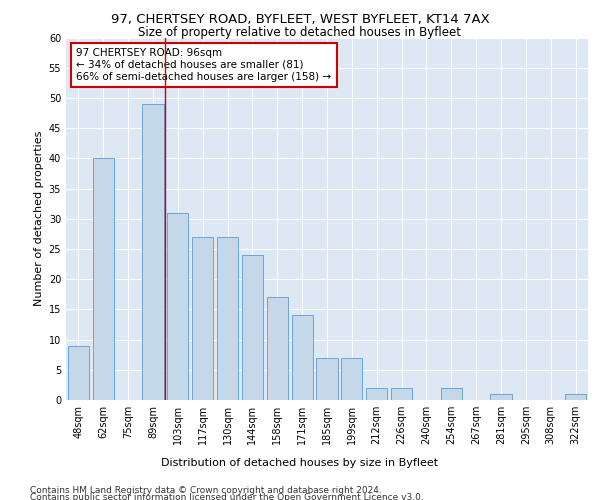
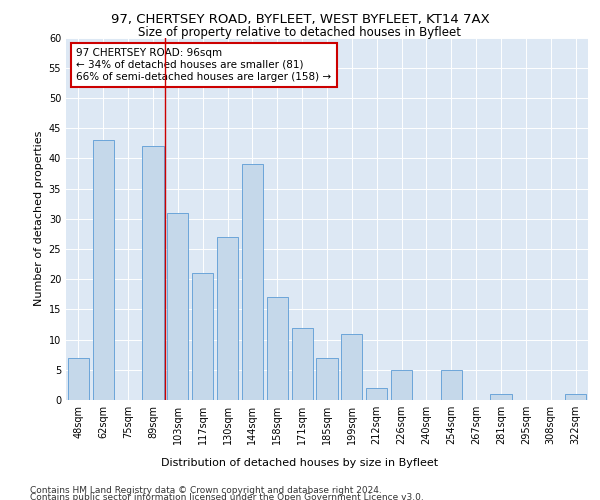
48sqm: 9 -> 7
62sqm: 40 -> 43
89sqm: 49 -> 42
117sqm: 27 -> 21
144sqm: 24 -> 39
171sqm: 14 -> 12
199sqm: 7 -> 11
226sqm: 2 -> 5
254sqm: 2 -> 5
